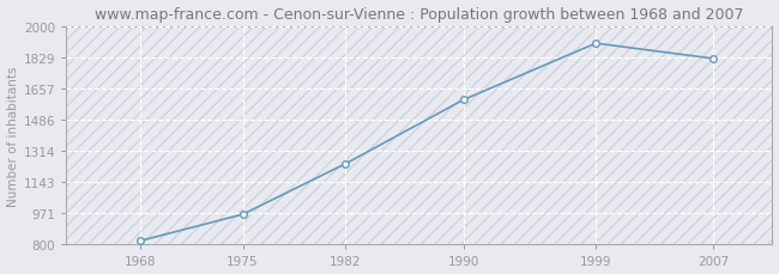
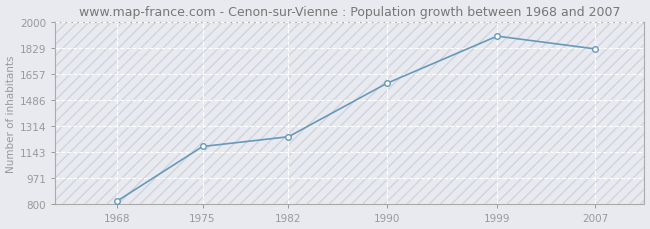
1975: 970 -> 1180
